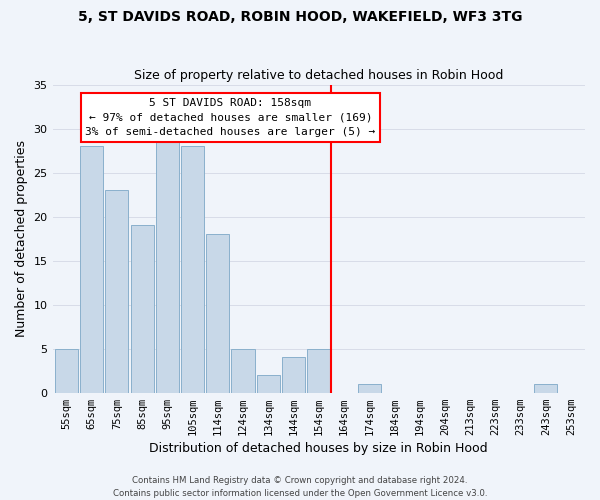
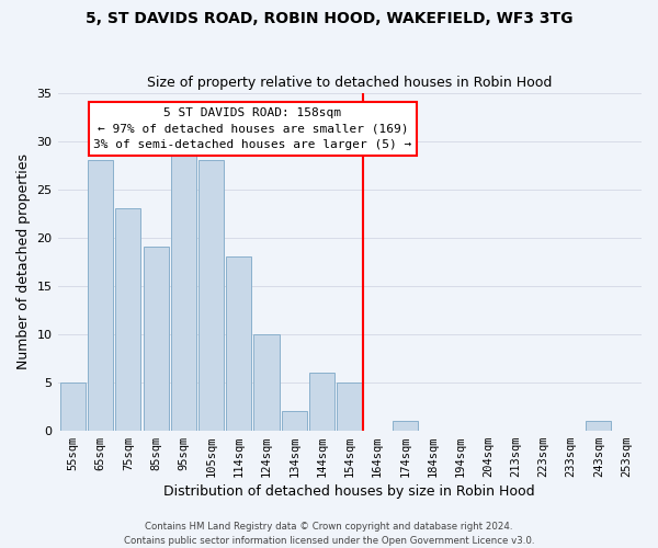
124sqm: 5 -> 10
144sqm: 4 -> 6
